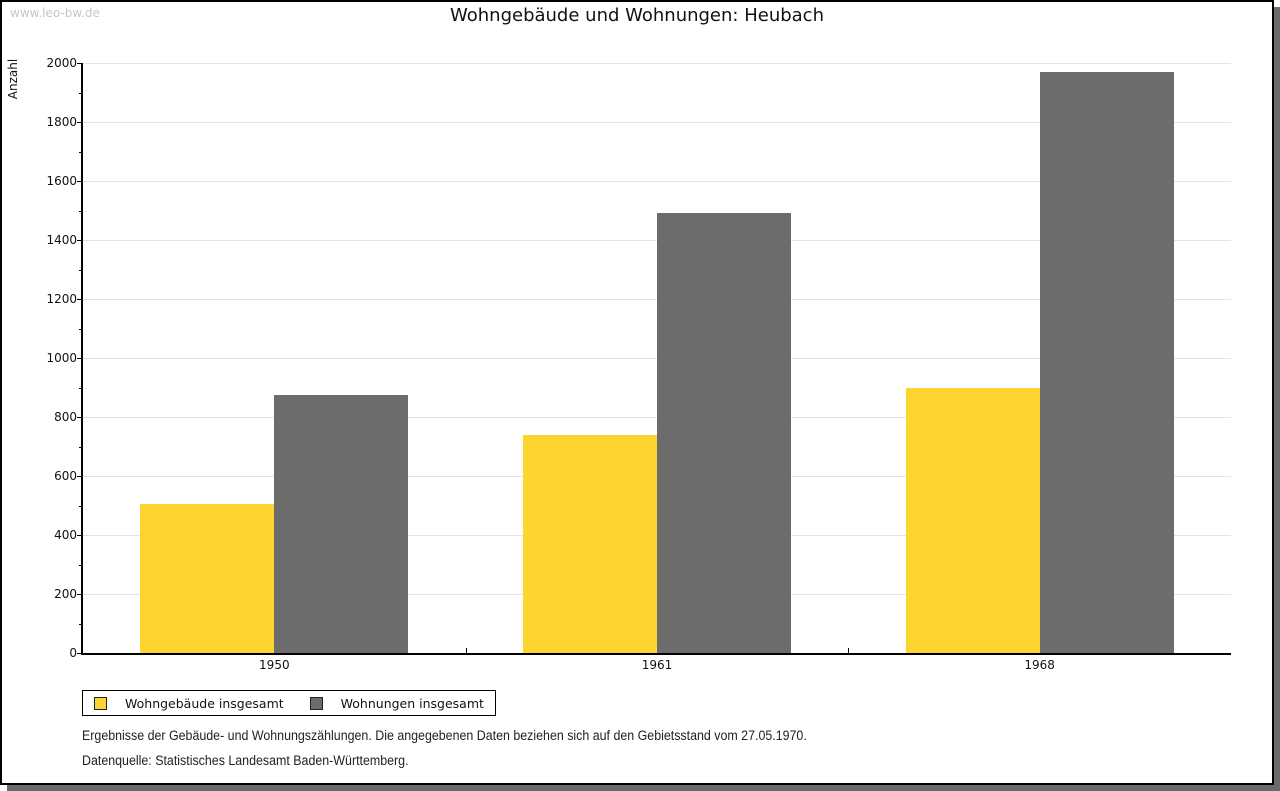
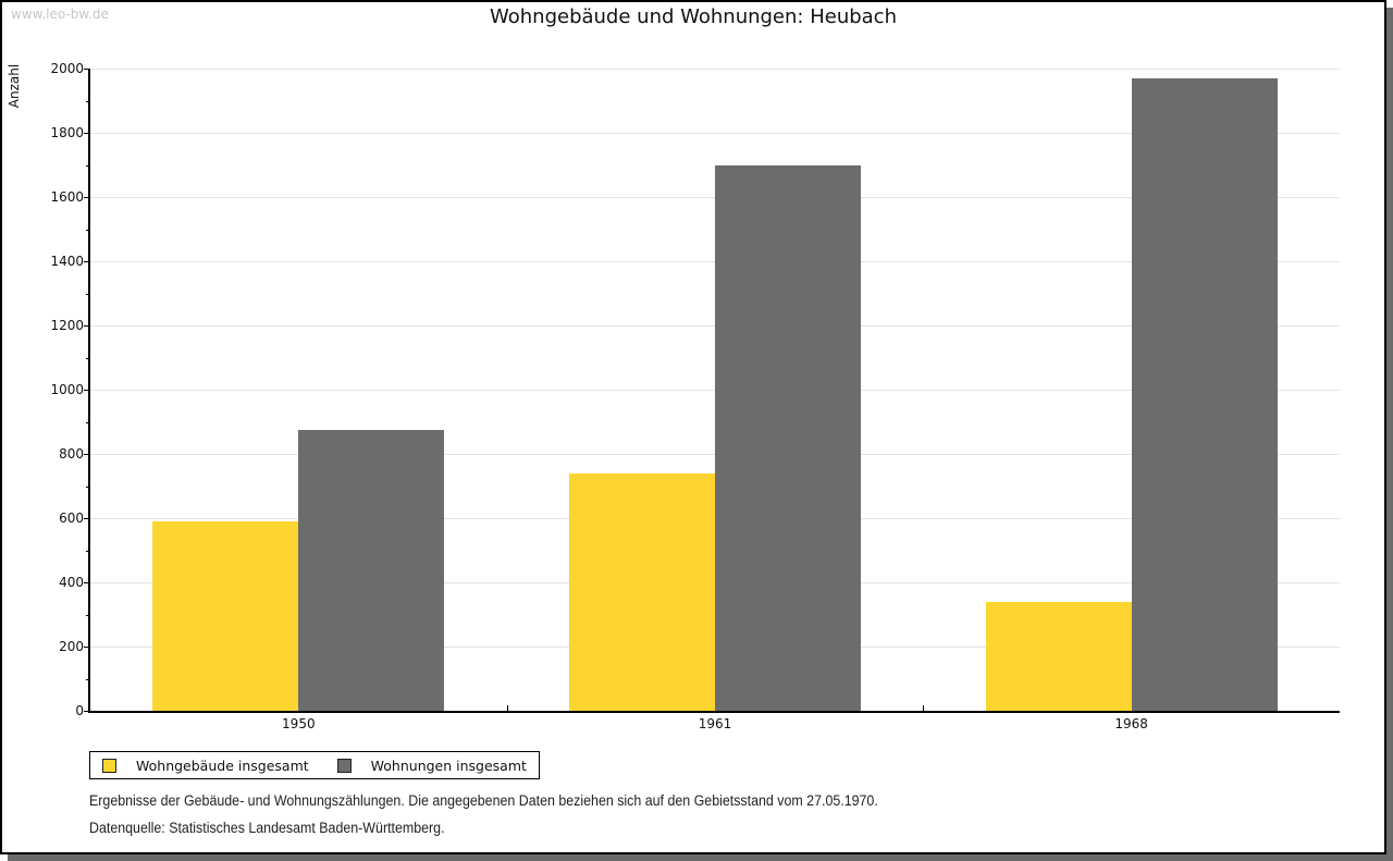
Wohngebäude insgesamt/1950: 500 -> 590
Wohnungen insgesamt/1961: 1490 -> 1700
Wohngebäude insgesamt/1968: 900 -> 340
